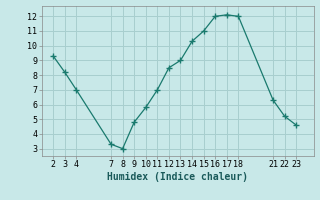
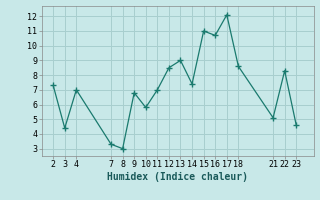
2: 9.3 -> 7.3
3: 8.2 -> 4.4
9: 4.8 -> 6.8
14: 10.3 -> 7.4
16: 12.0 -> 10.7
18: 12.0 -> 8.6
21: 6.3 -> 5.1
22: 5.2 -> 8.3
